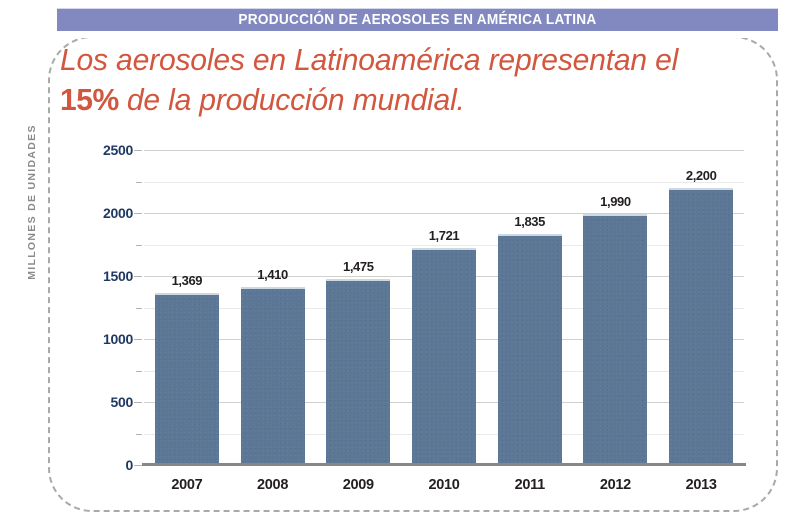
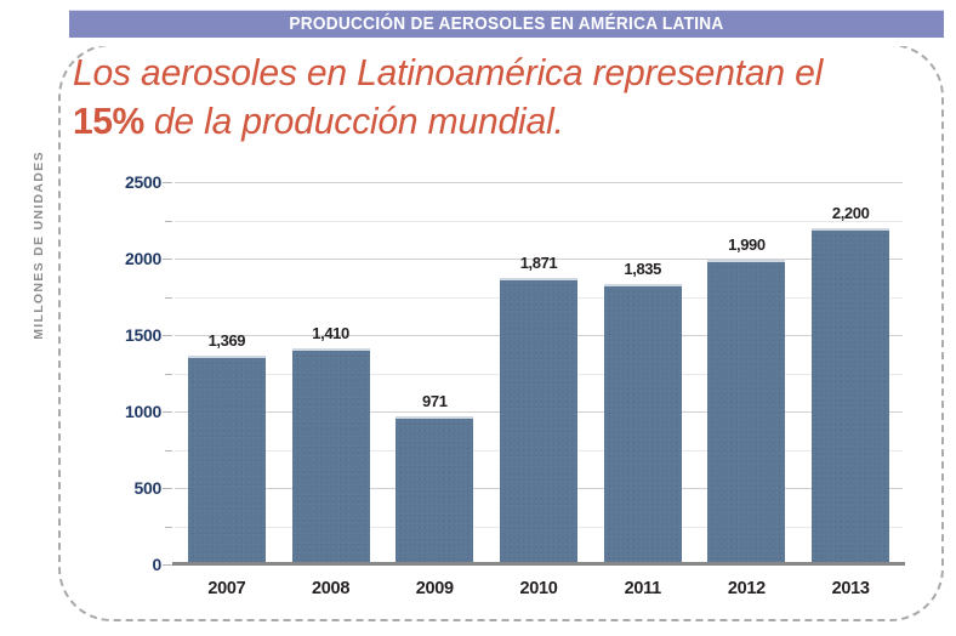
2009: 1,475 -> 971
2010: 1,721 -> 1,871
